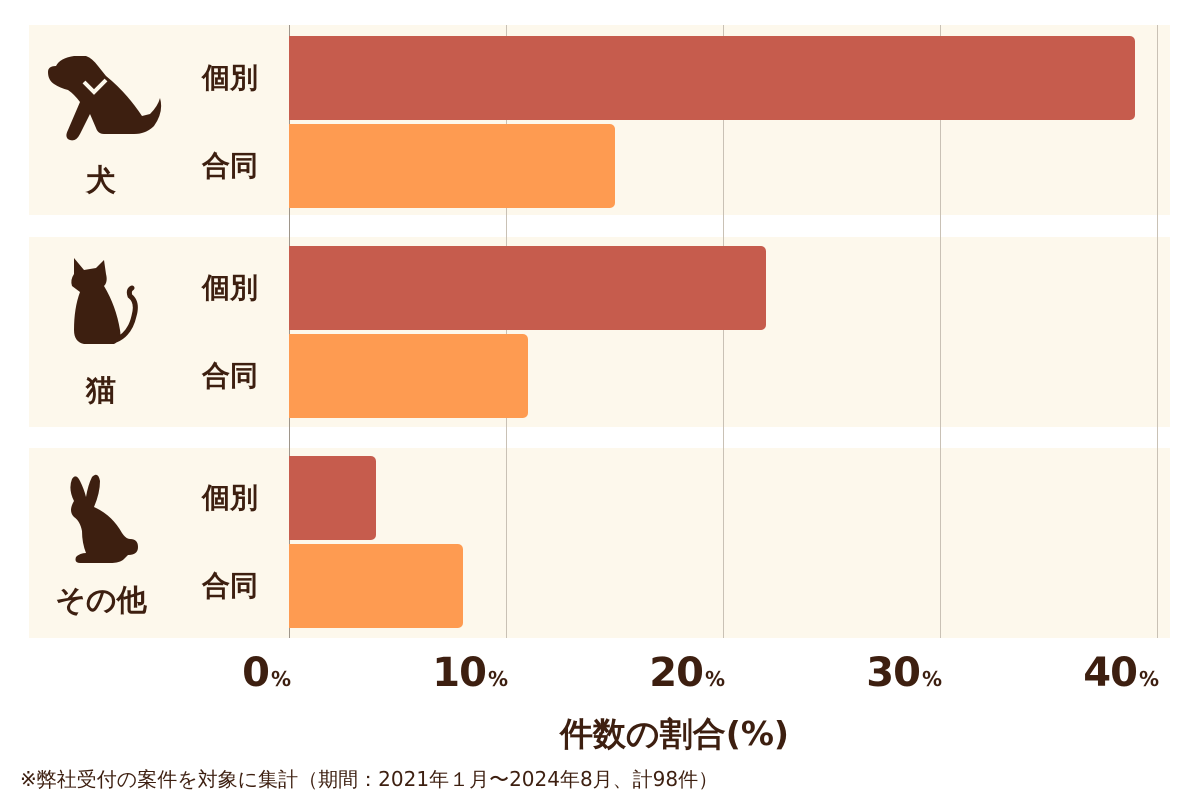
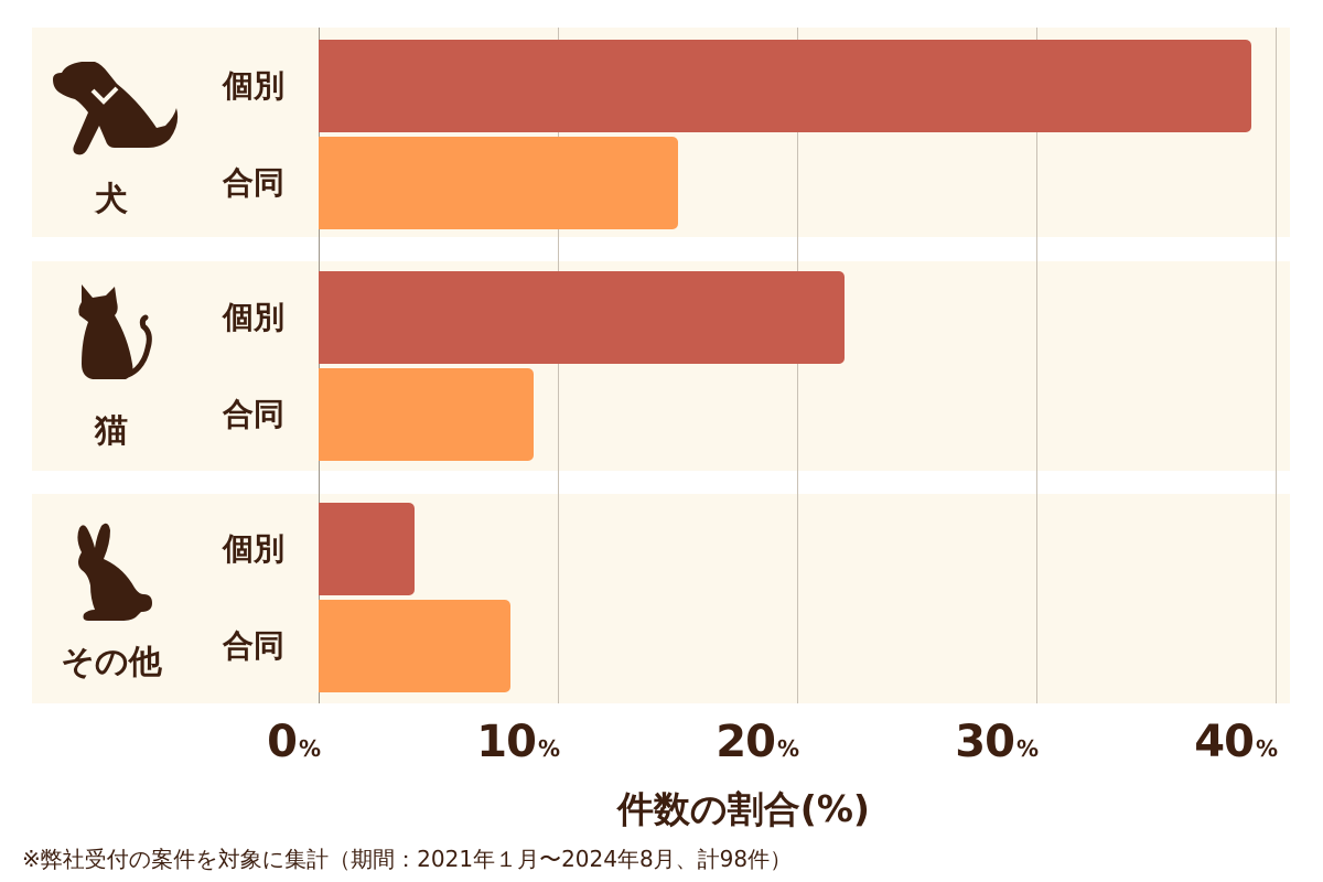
合同/猫: 11 -> 9
